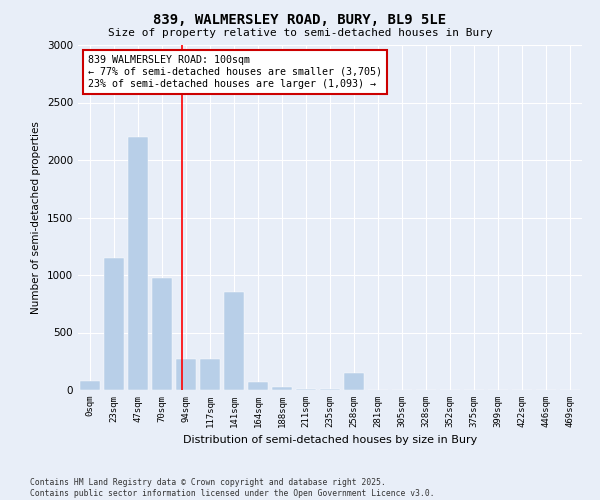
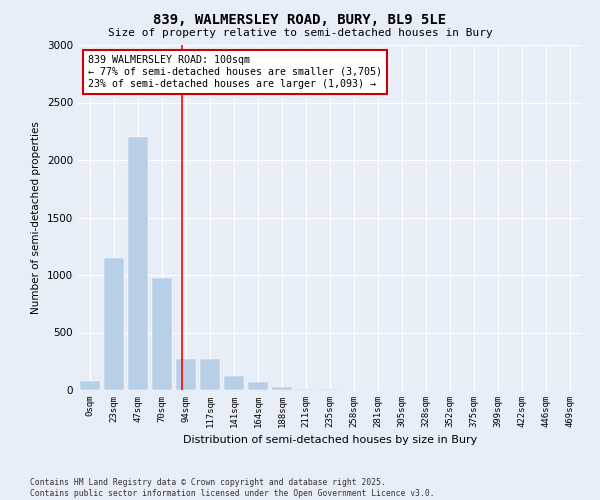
141sqm: 850 -> 120
258sqm: 150 -> 0
